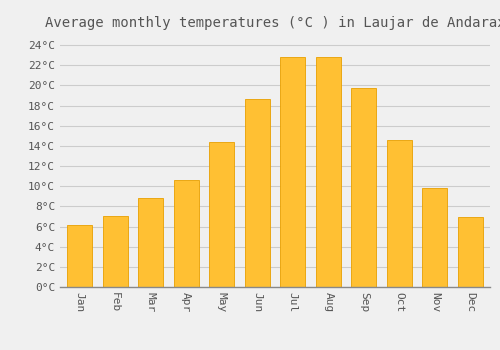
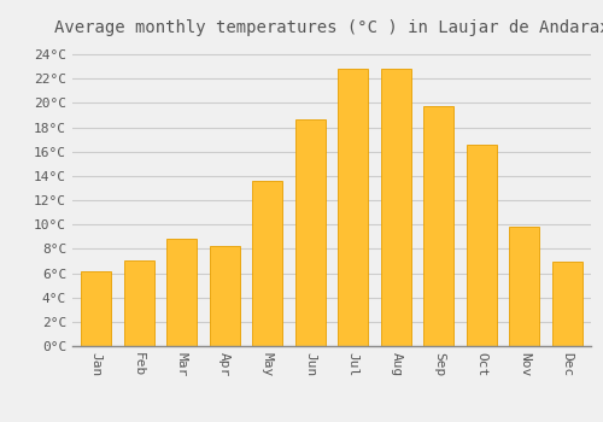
Apr: 10.6°C -> 8.2°C
May: 14.4°C -> 13.6°C
Oct: 14.6°C -> 16.6°C
